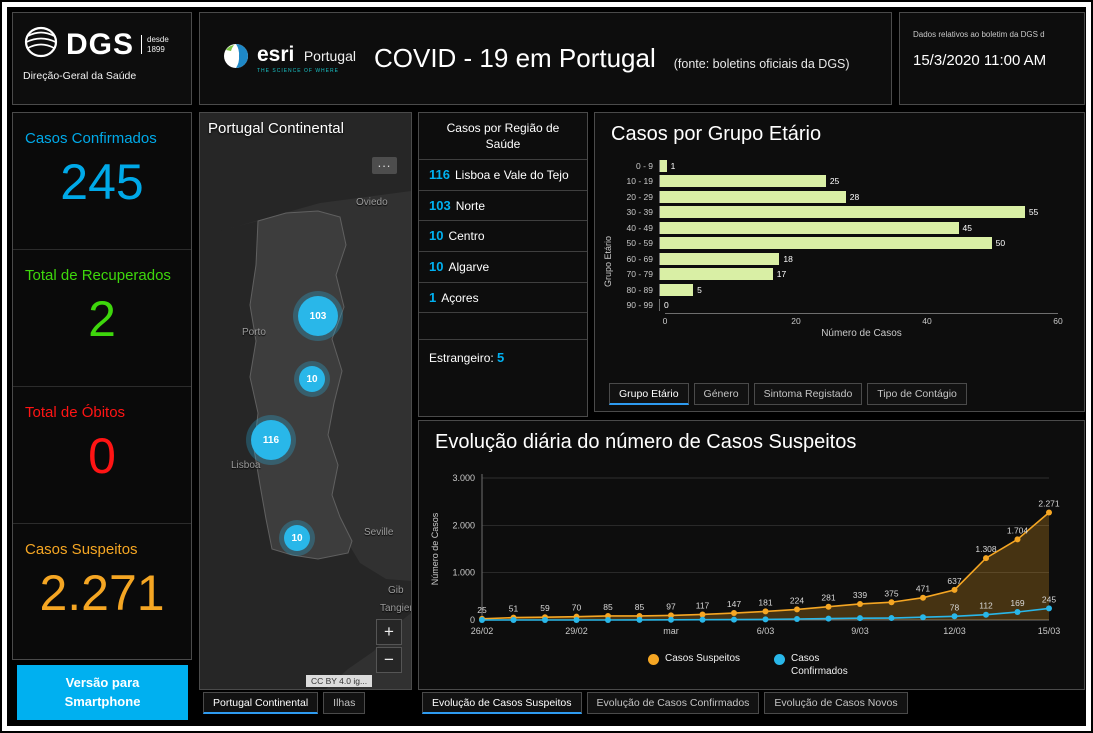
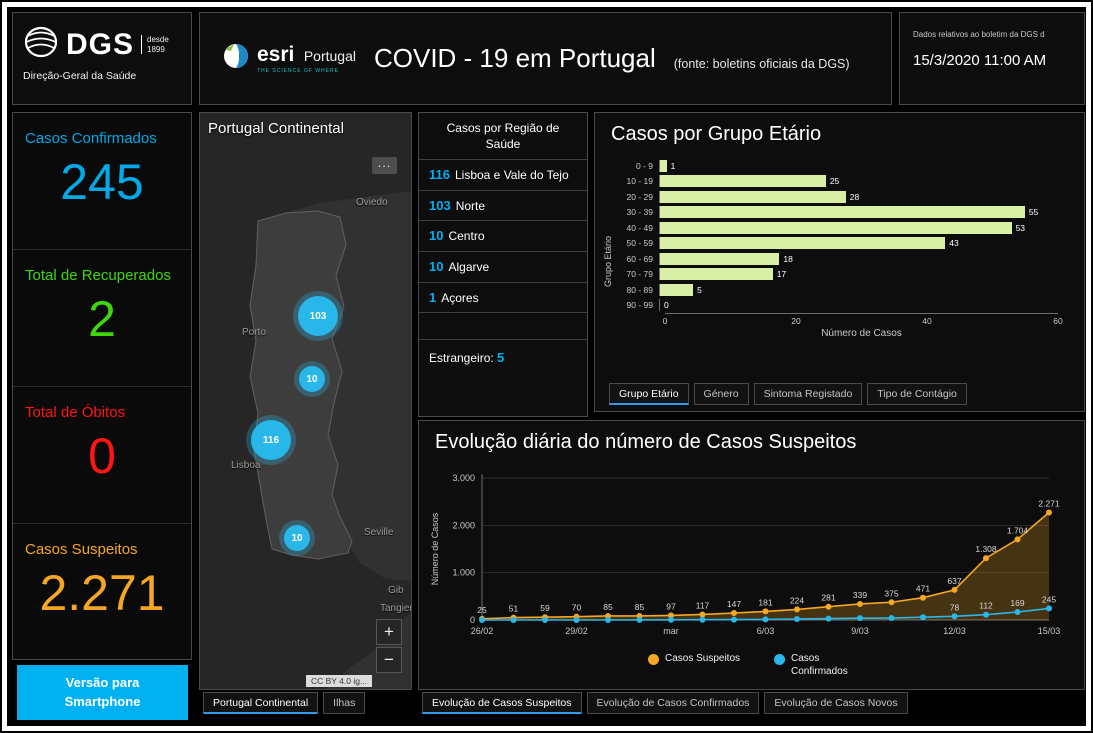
Casos por Grupo Etário/40 - 49: 45 -> 53
Casos por Grupo Etário/50 - 59: 50 -> 43
